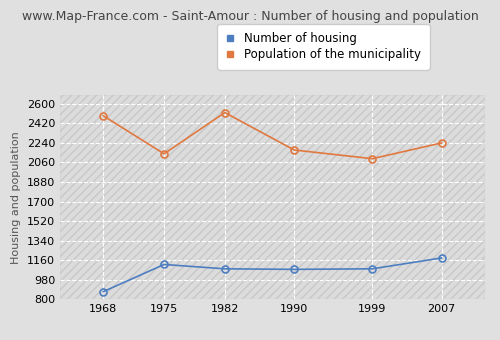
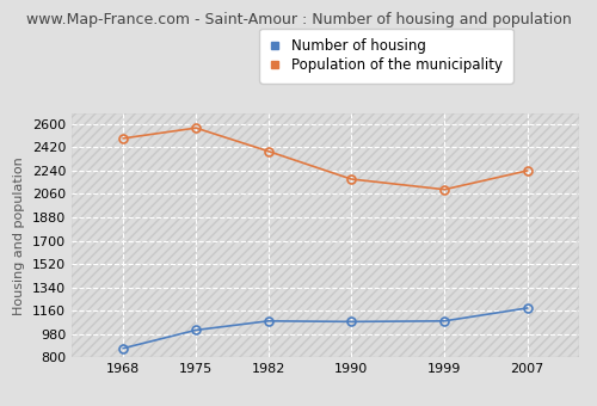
Number of housing/1975: 1120 -> 1010
Population of the municipality/1975: 2140 -> 2570
Population of the municipality/1982: 2520 -> 2390
